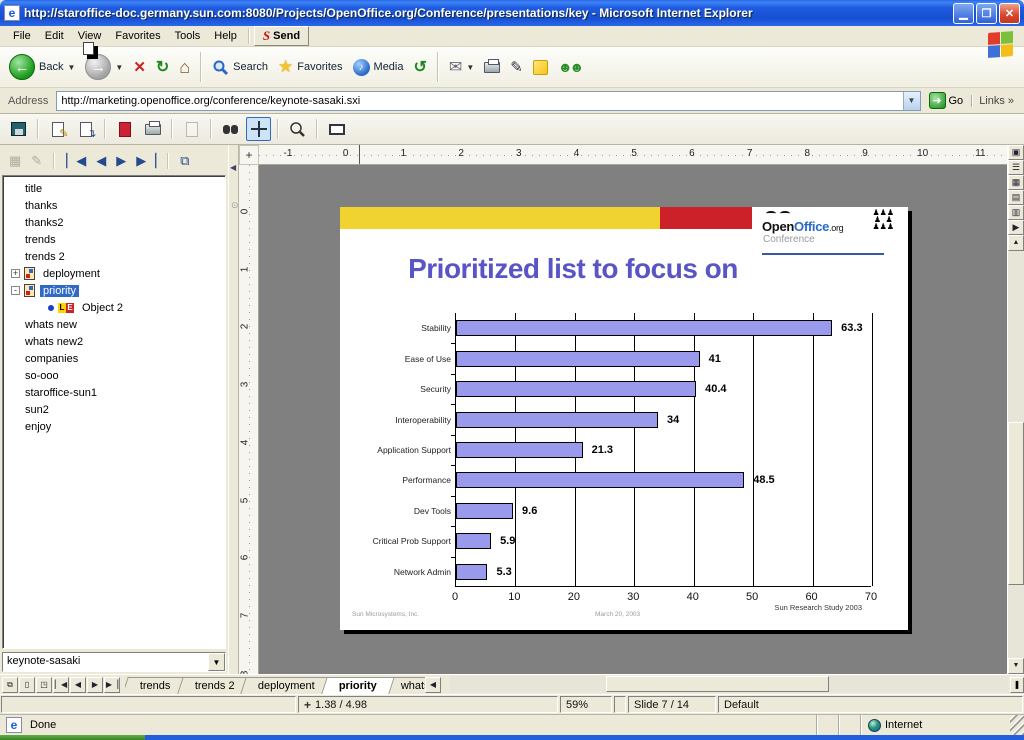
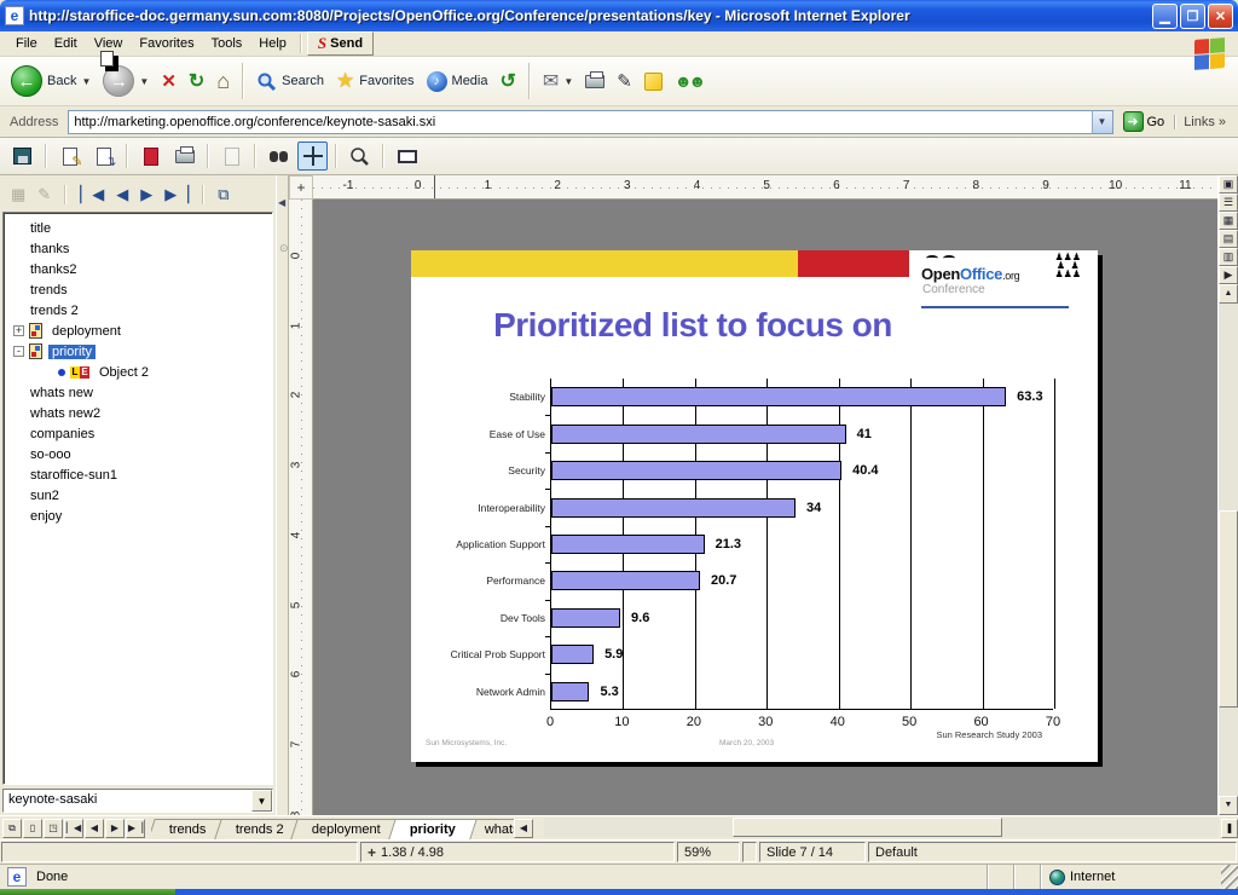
Performance: 48.5 -> 20.7
